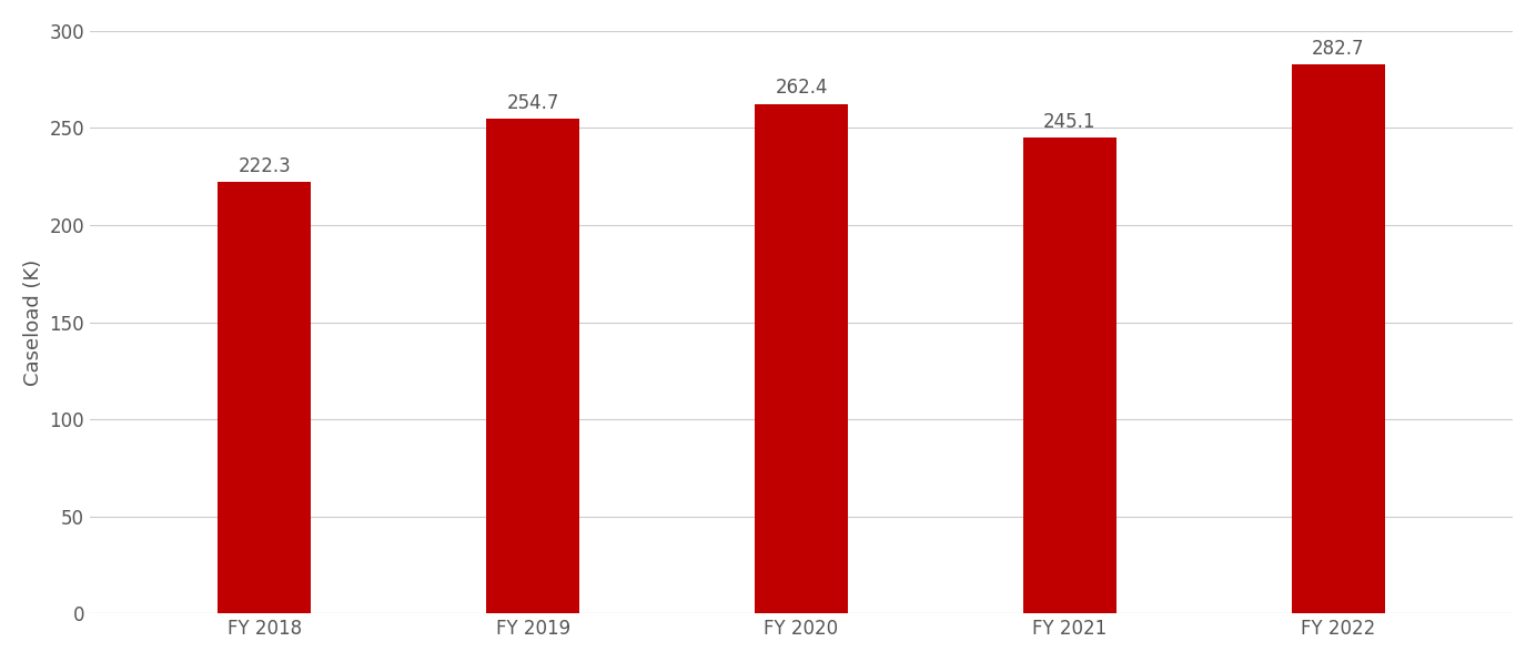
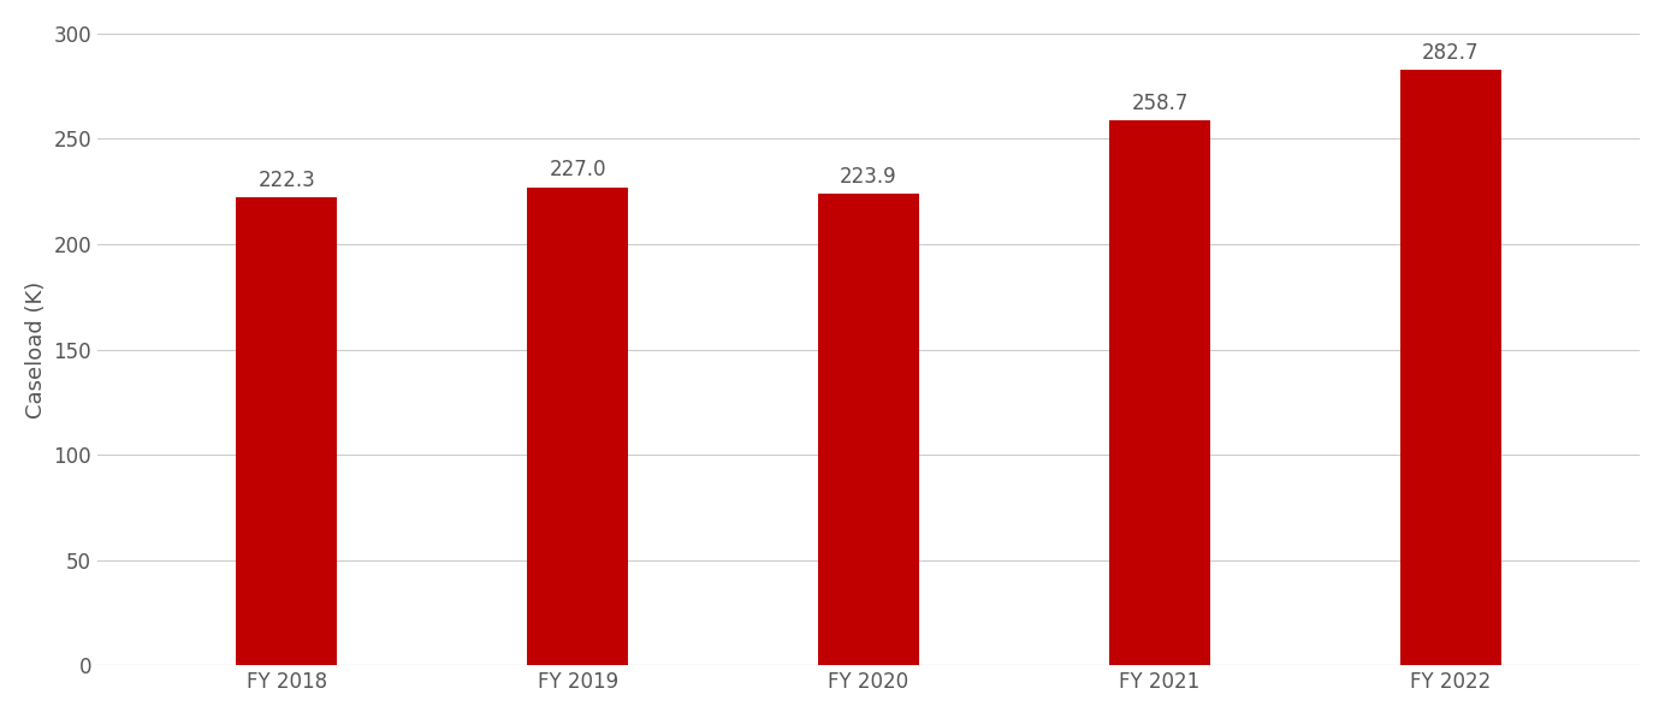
FY 2019: 254.7 -> 227.0
FY 2020: 262.4 -> 223.9
FY 2021: 245.1 -> 258.7
